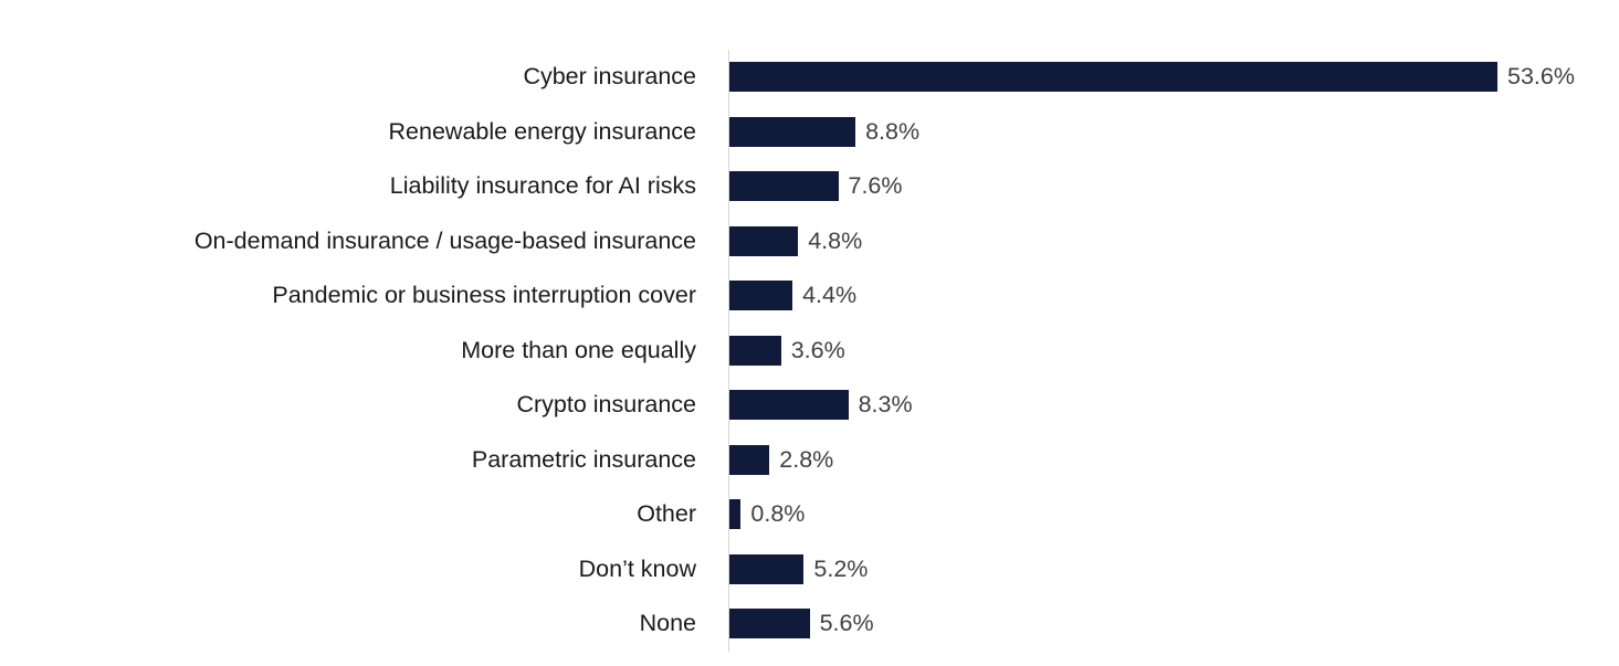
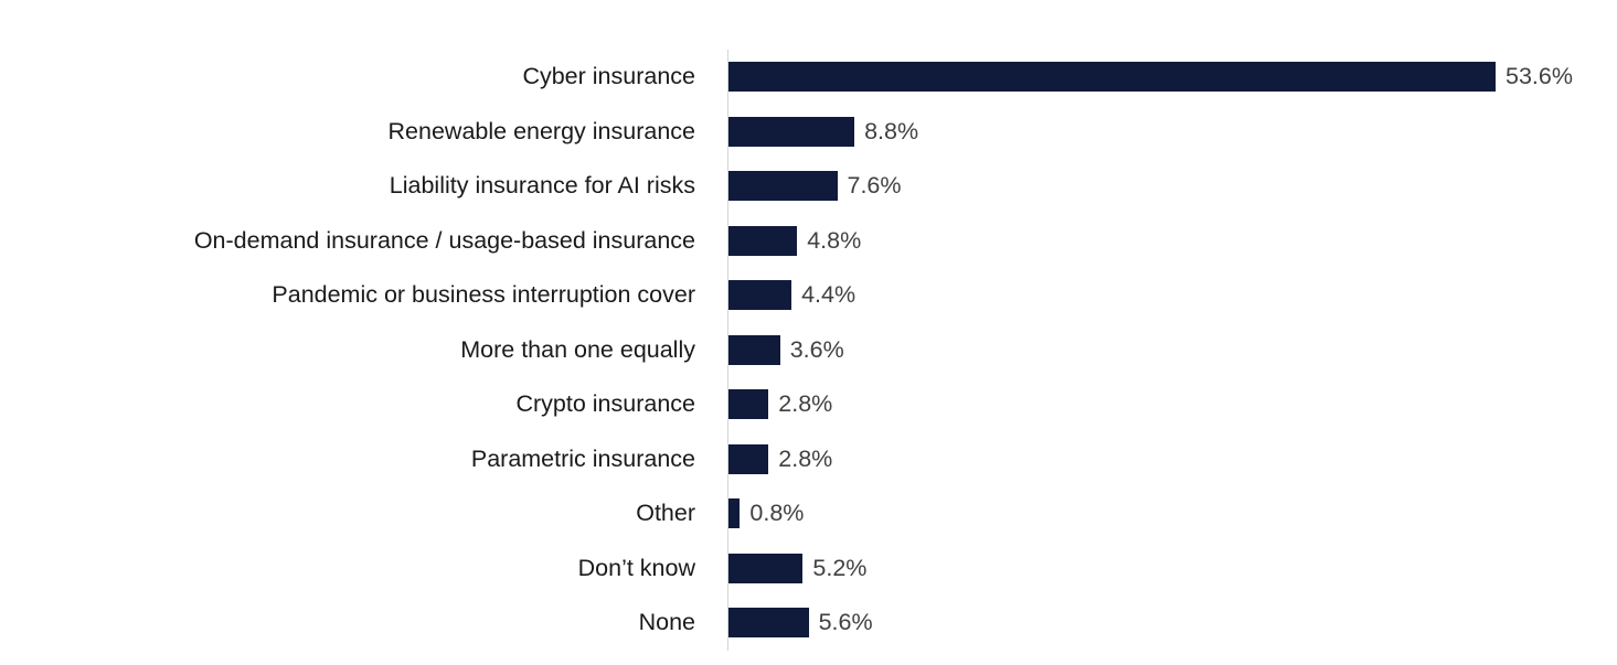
Crypto insurance: 8.3% -> 2.8%
